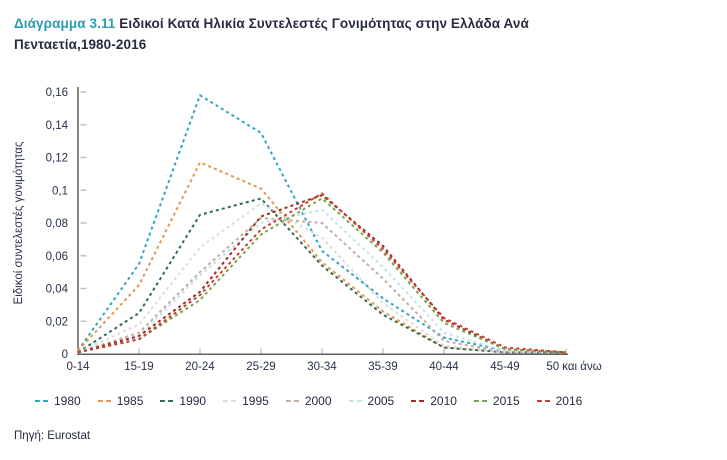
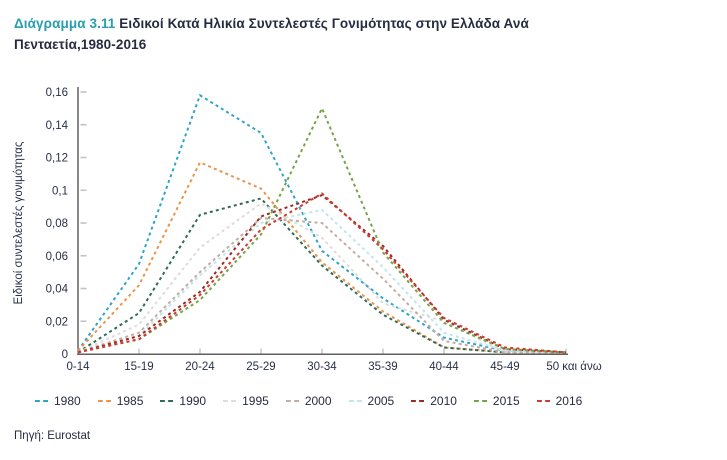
2015/30-34: 0,10 -> 0,15
1995/40-44: 0,01 -> 0,02
